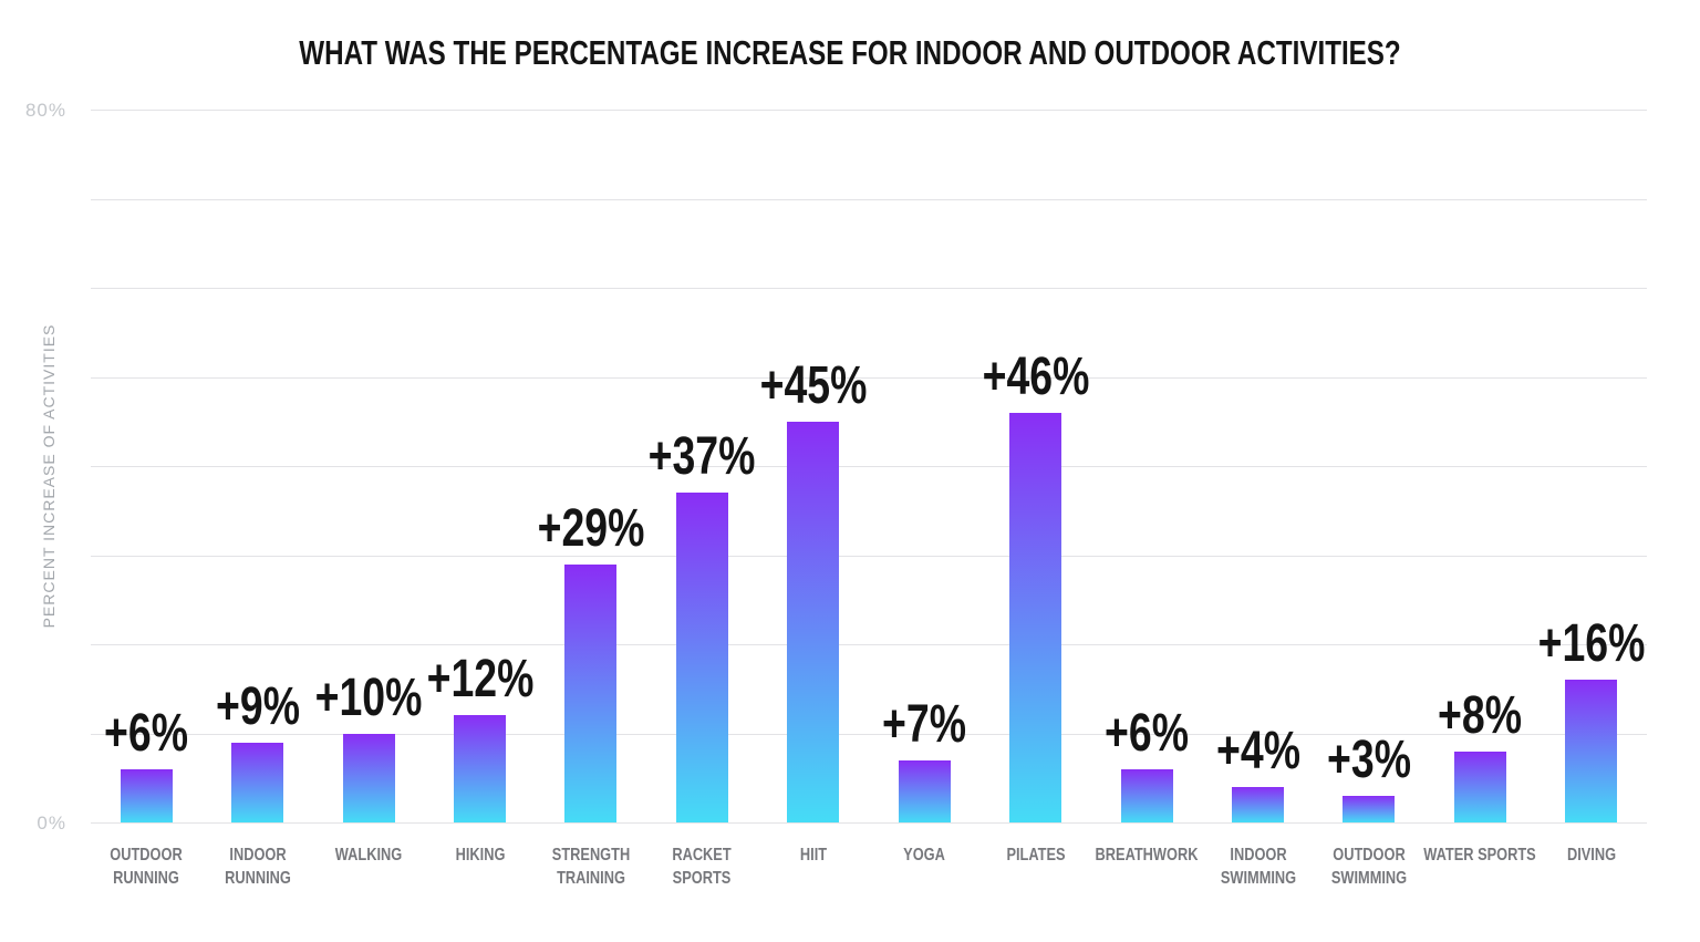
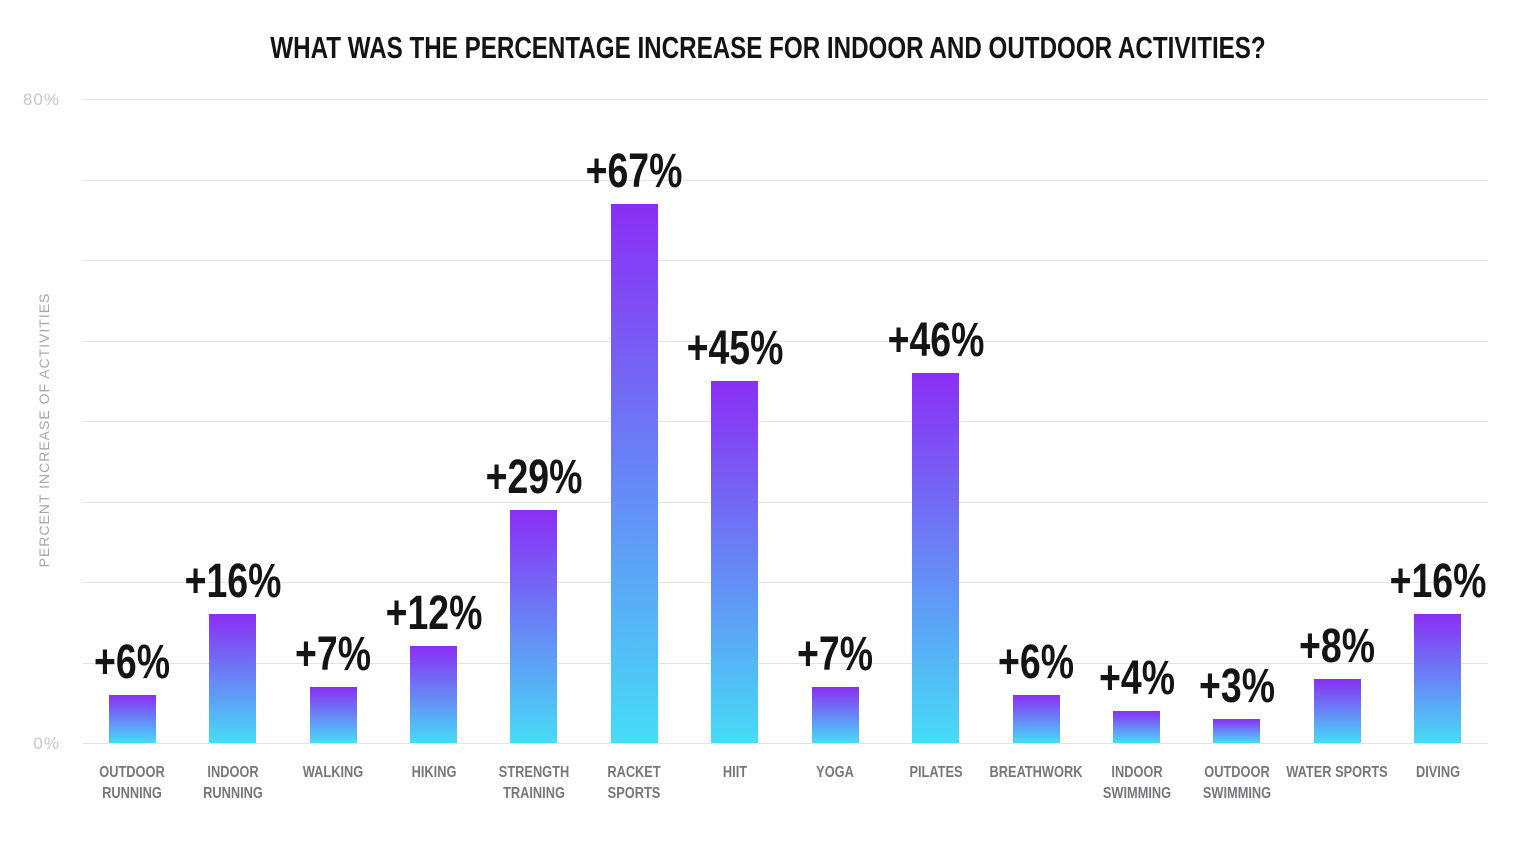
INDOOR RUNNING: +9% -> +16%
WALKING: +10% -> +7%
RACKET SPORTS: +37% -> +67%
